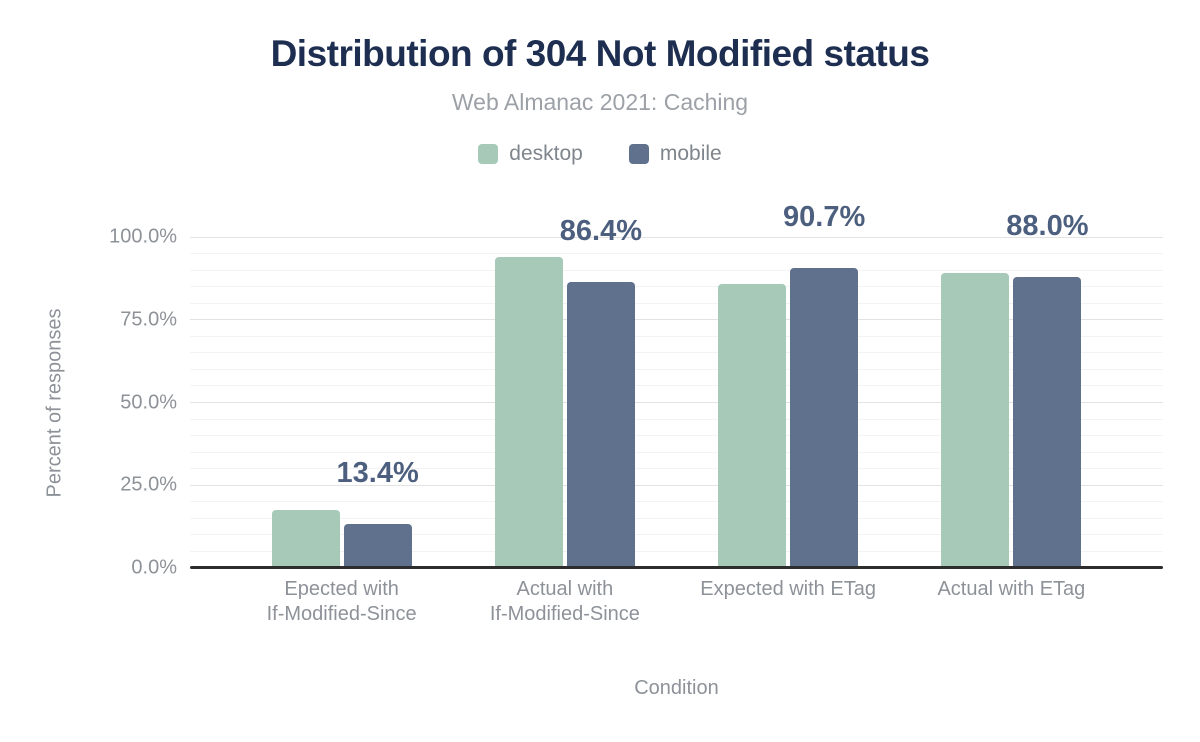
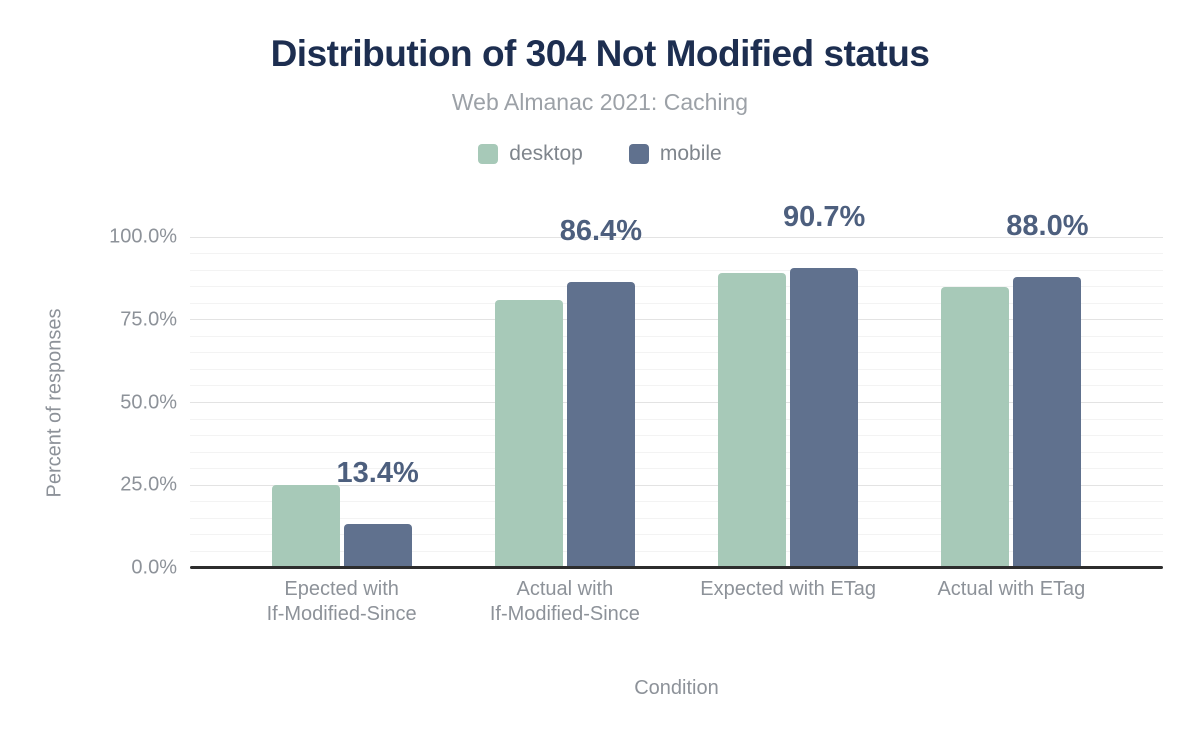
desktop/Epected with If-Modified-Since: 18% -> 25%
desktop/Actual with If-Modified-Since: 94% -> 81%
desktop/Expected with ETag: 86% -> 89%
desktop/Actual with ETag: 89% -> 85%
